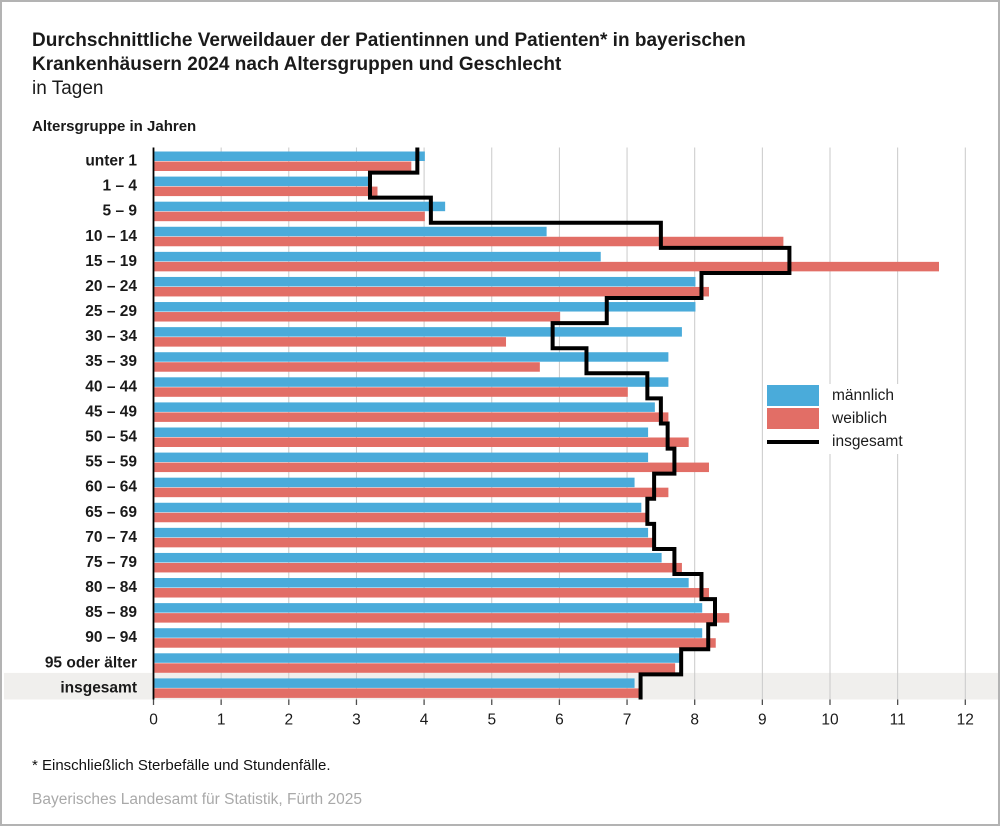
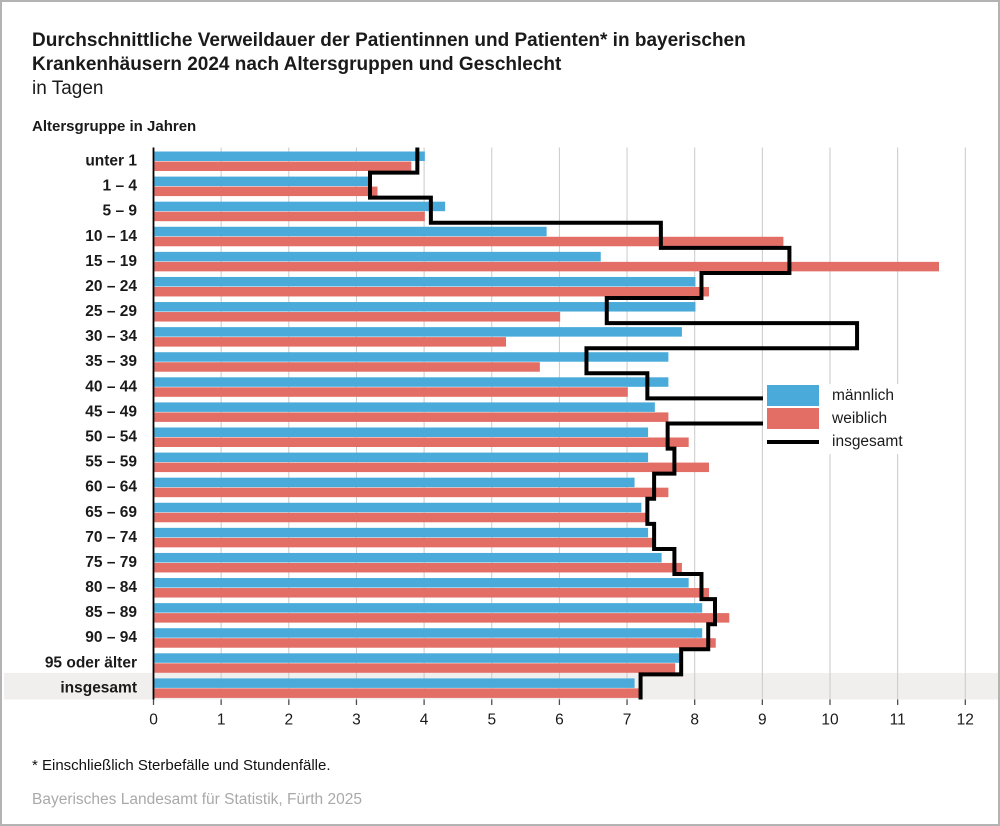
insgesamt/30 – 34: 5.9 -> 10.4
insgesamt/45 – 49: 7.5 -> 10.7
